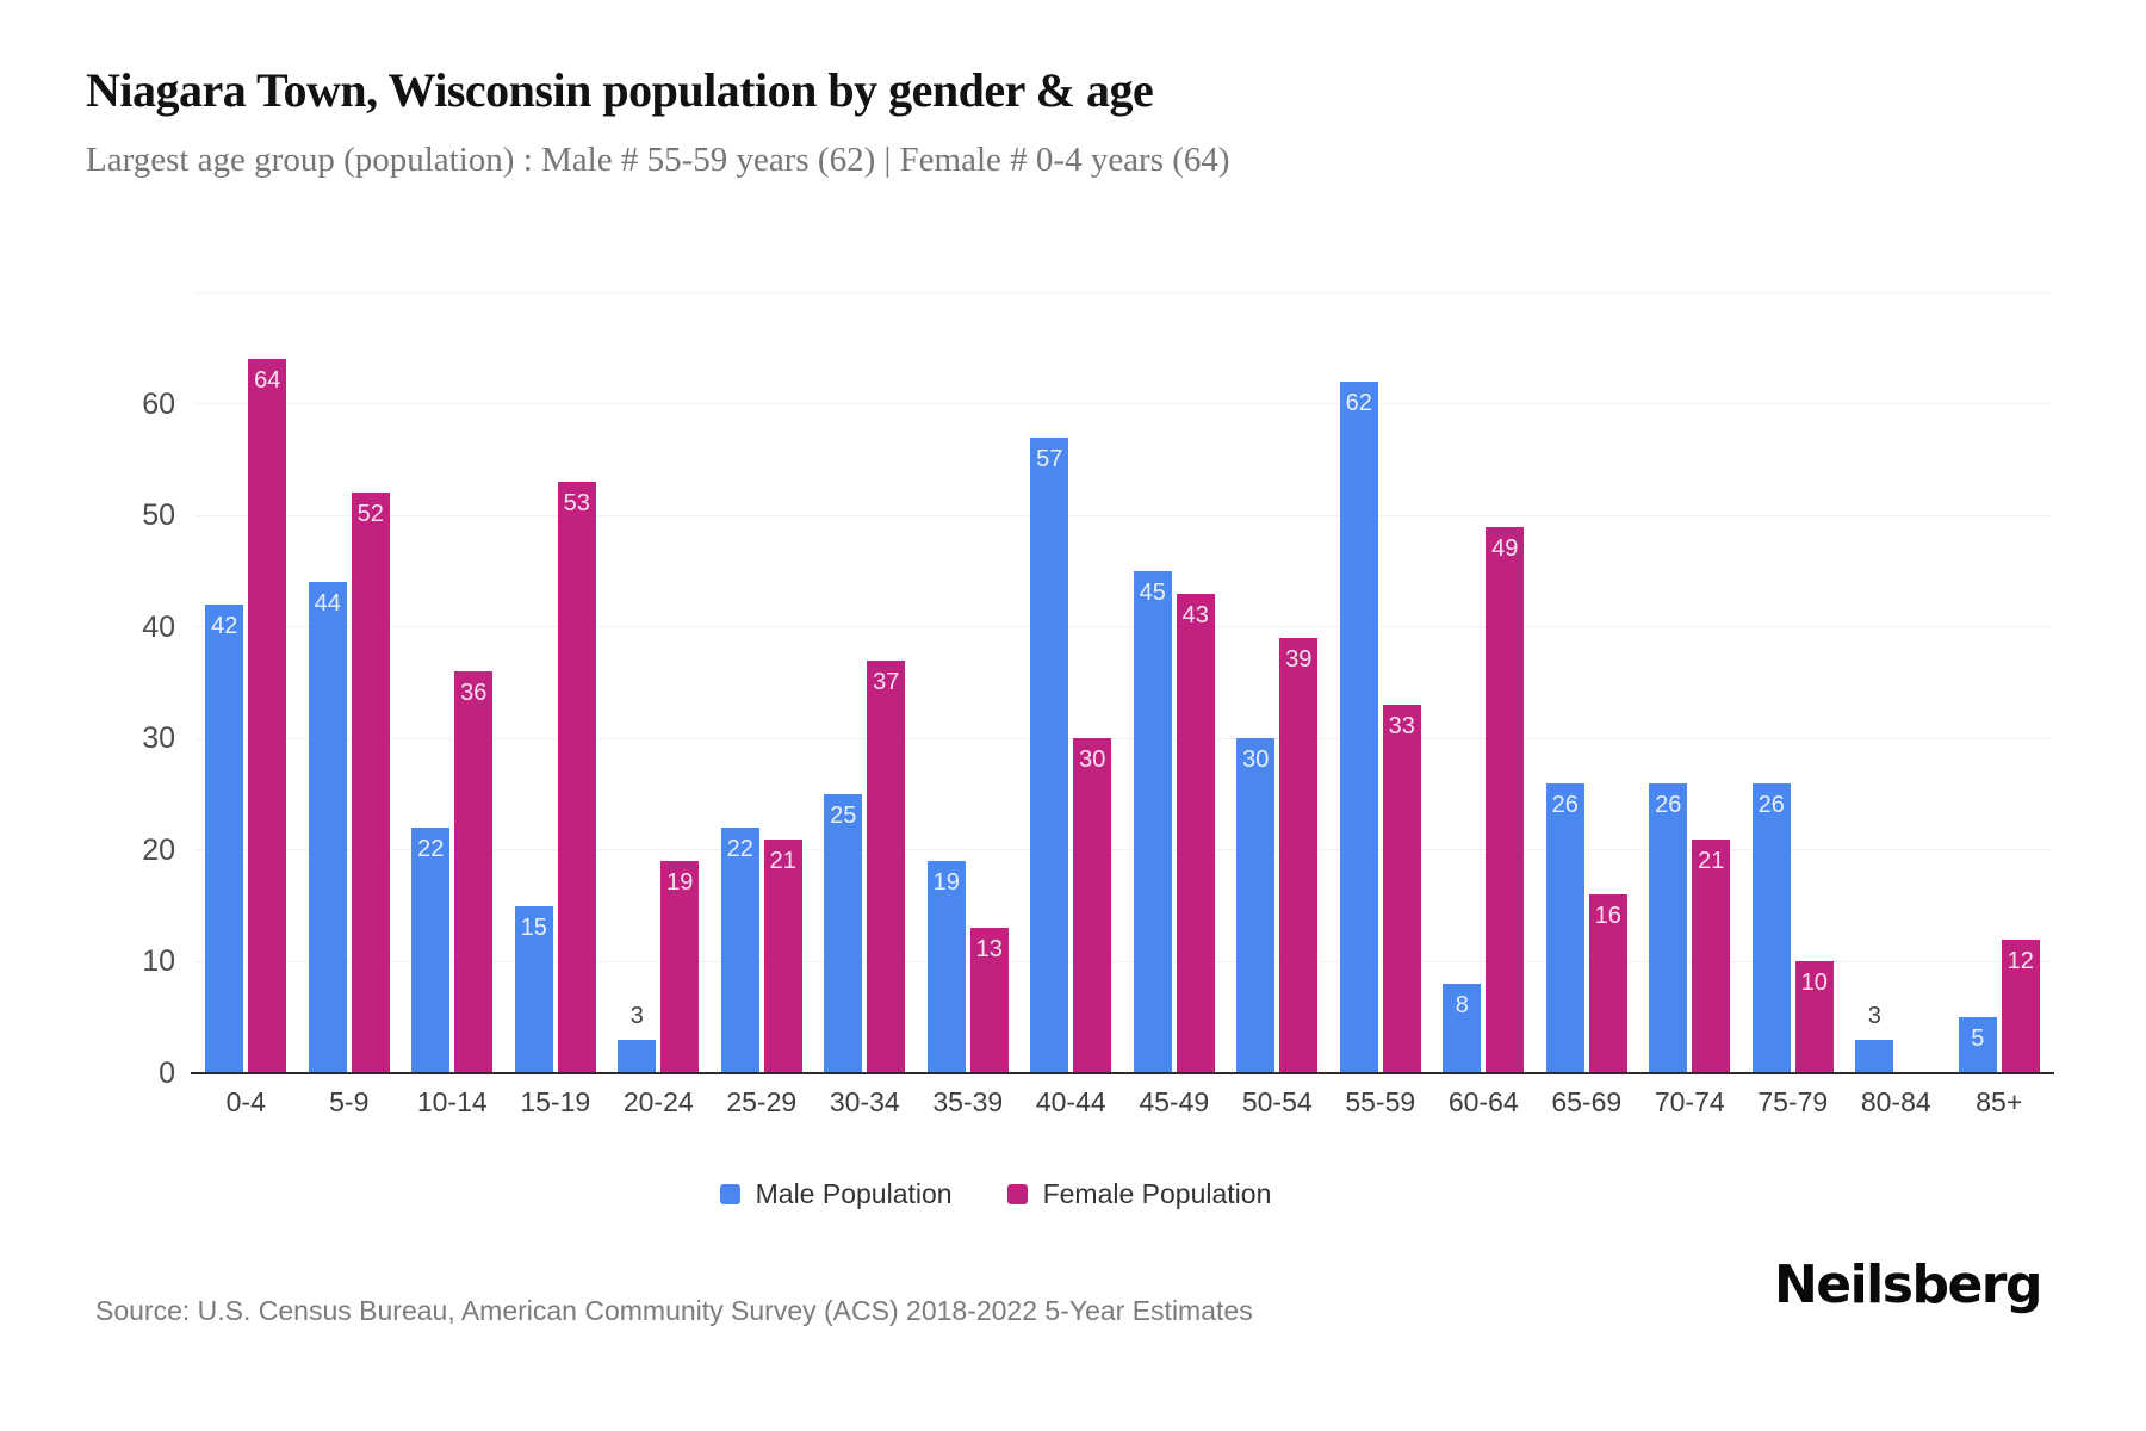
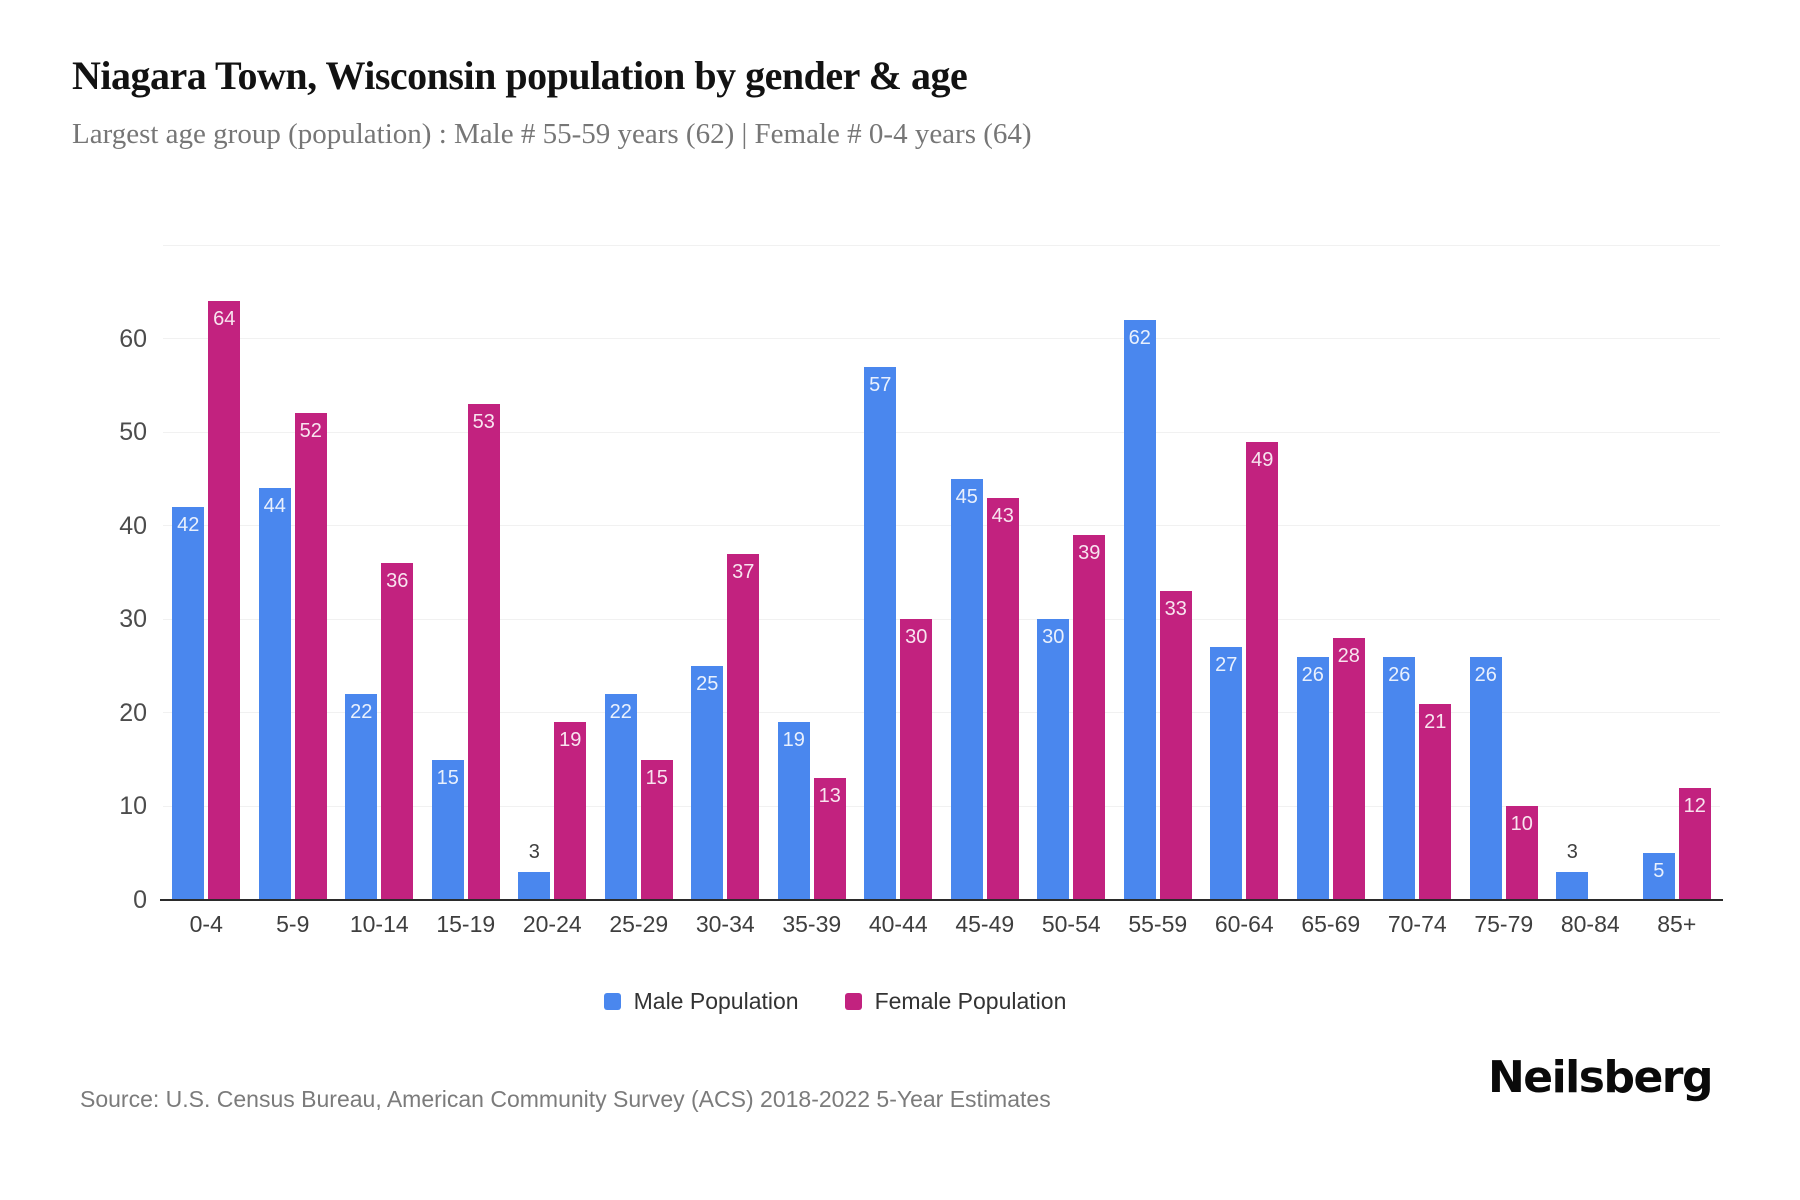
Female Population/25-29: 21 -> 15
Male Population/60-64: 8 -> 27
Female Population/65-69: 16 -> 28
